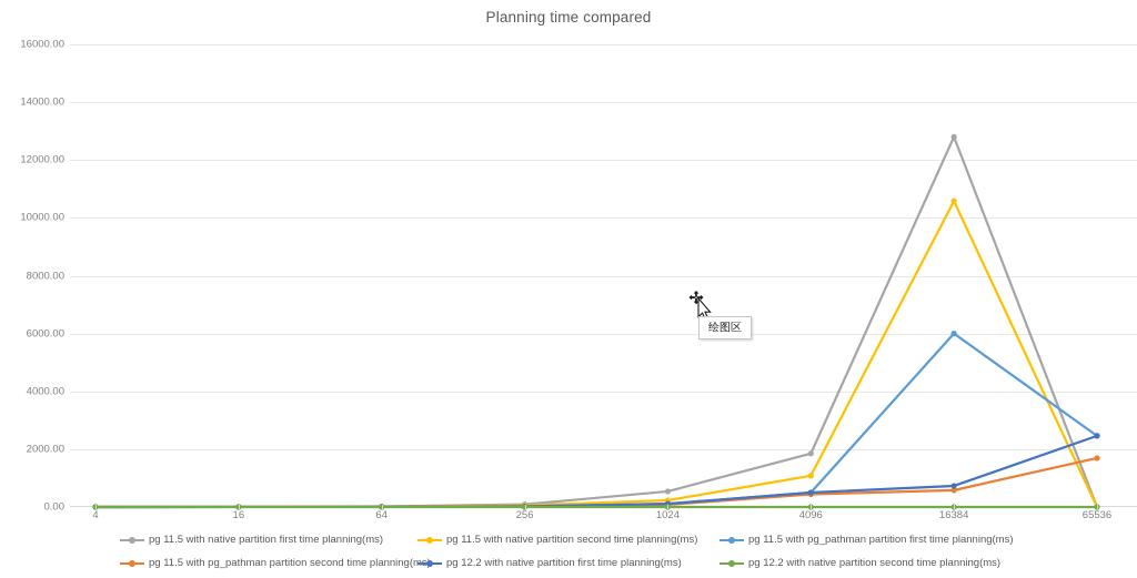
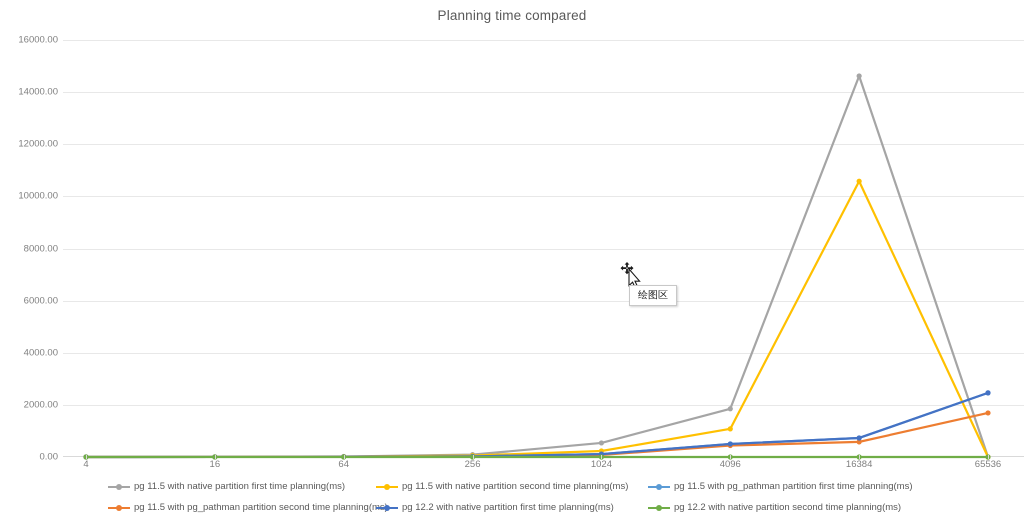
pg 11.5 with native partition first time planning(ms)/16384: 12800 -> 14600
pg 11.5 with pg_pathman partition first time planning(ms)/16384: 6000 -> 700
